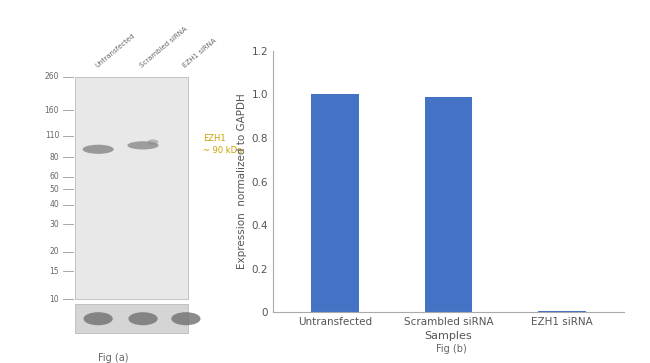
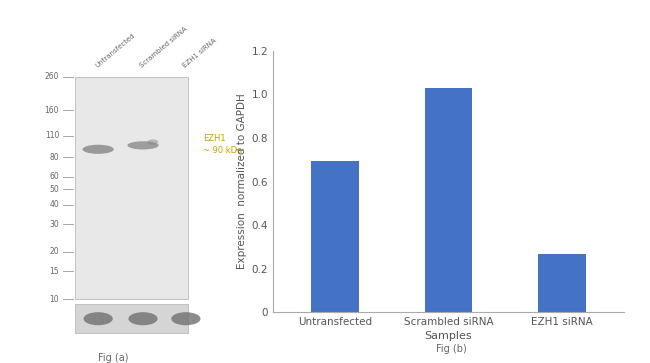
Untransfected: 1.000 -> 0.695
Scrambled siRNA: 0.990 -> 1.030
EZH1 siRNA: 0.005 -> 0.265
